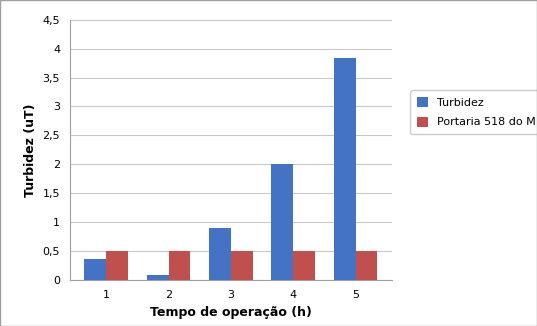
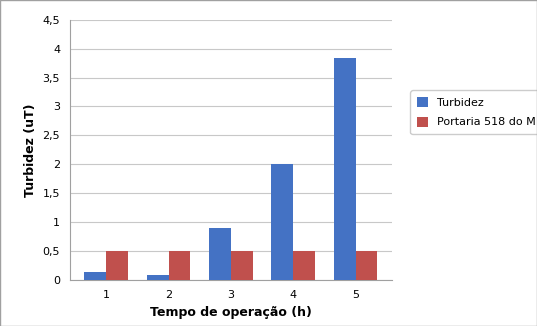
Turbidez/1: 0,36 -> 0,15
